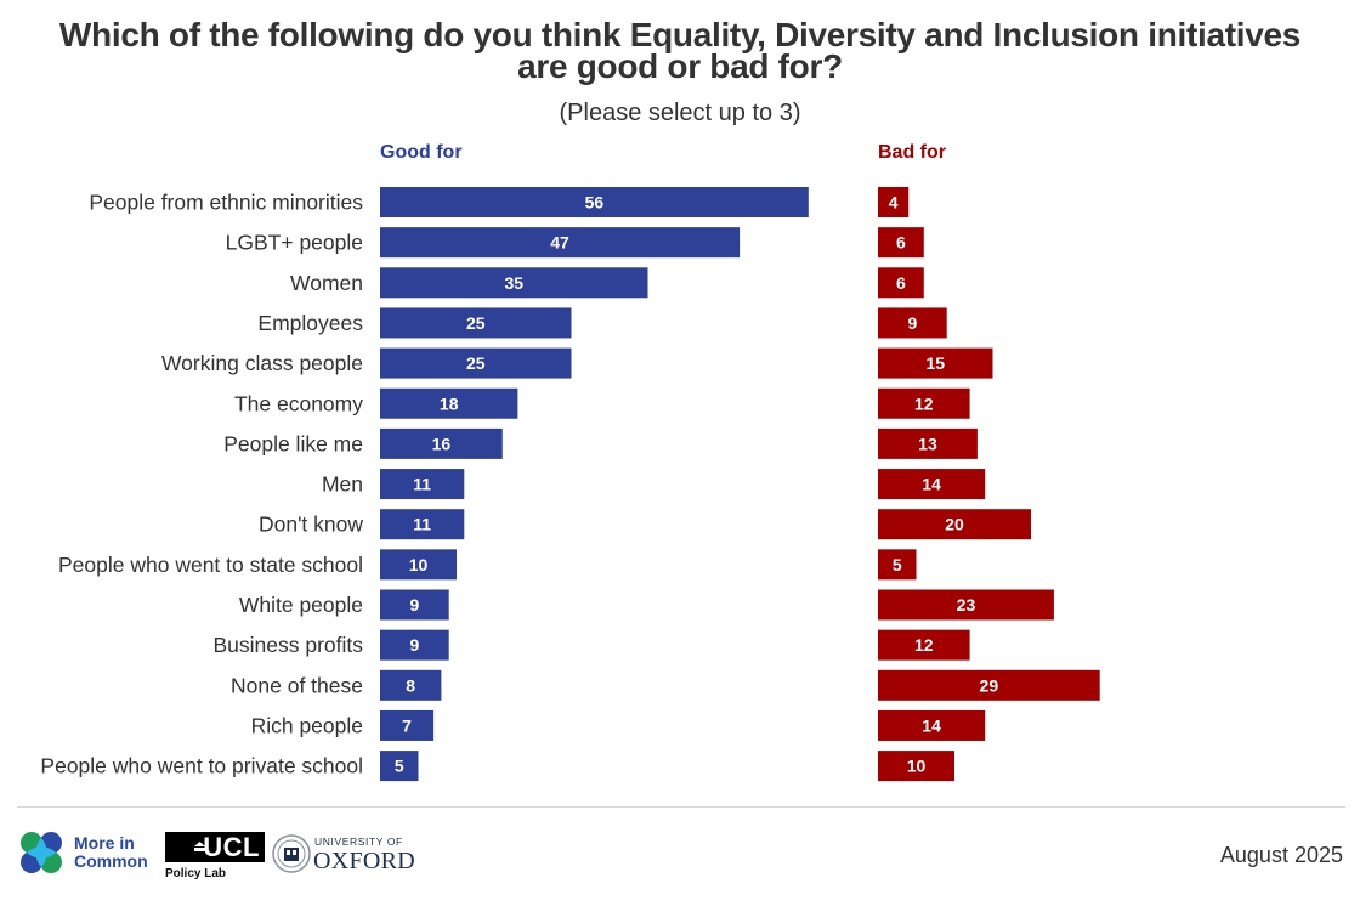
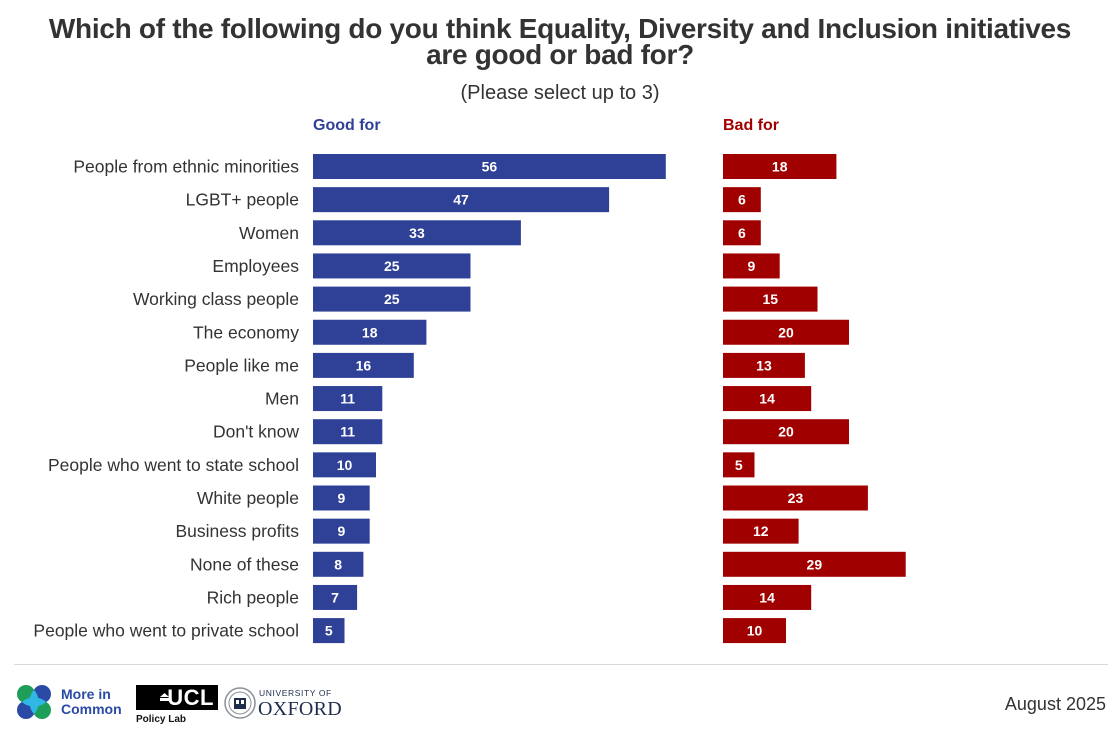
Bad for/People from ethnic minorities: 4 -> 18
Good for/Women: 35 -> 33
Bad for/The economy: 12 -> 20
